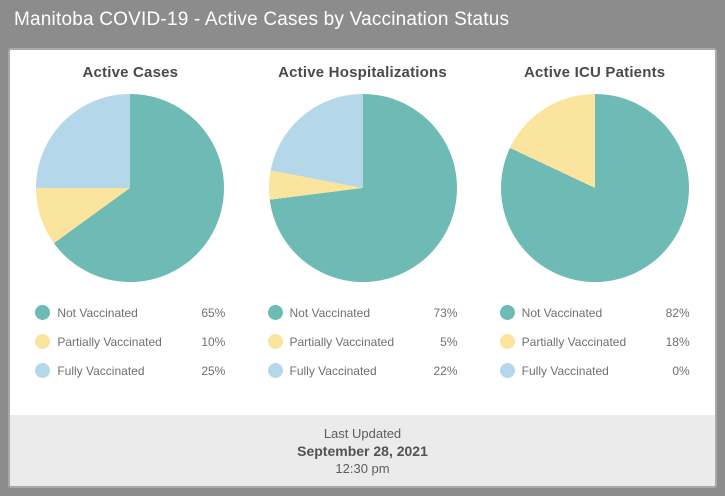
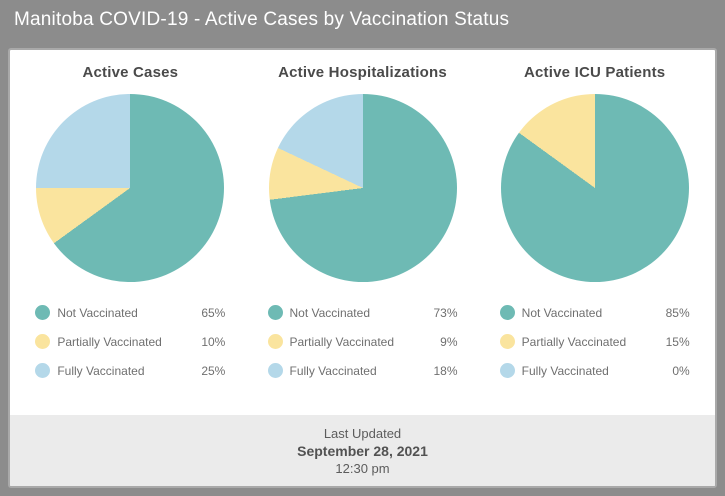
Active Hospitalizations/Partially Vaccinated: 5% -> 9%
Active Hospitalizations/Fully Vaccinated: 22% -> 18%
Active ICU Patients/Not Vaccinated: 82% -> 85%
Active ICU Patients/Partially Vaccinated: 18% -> 15%
